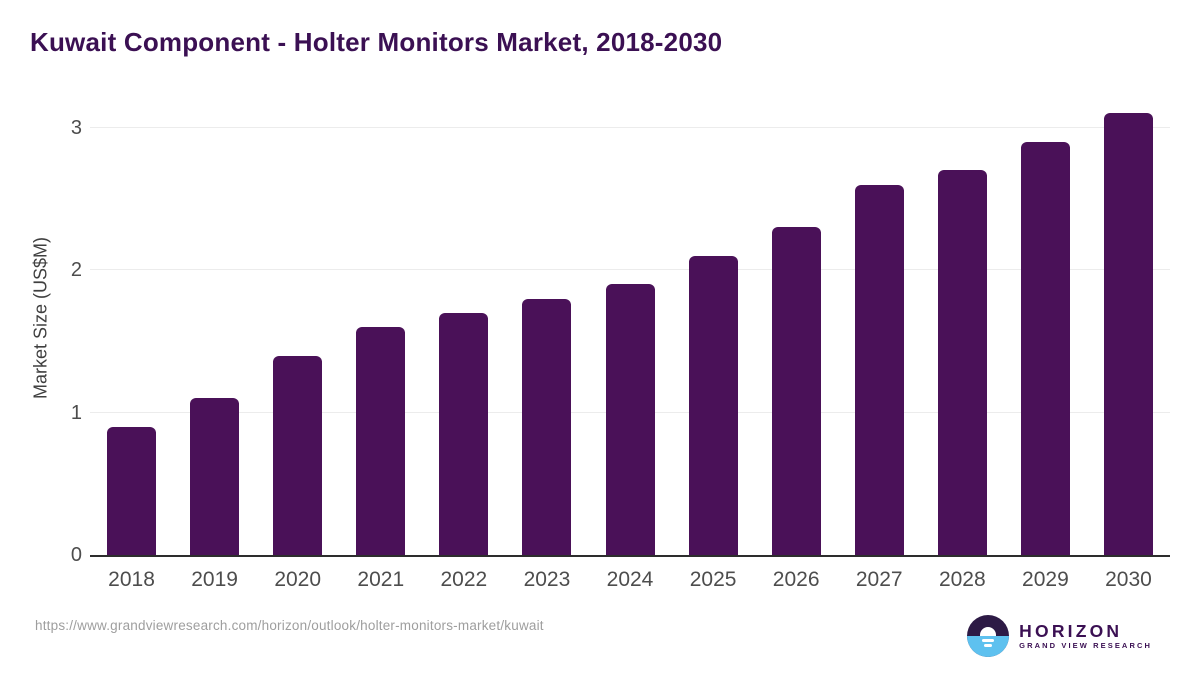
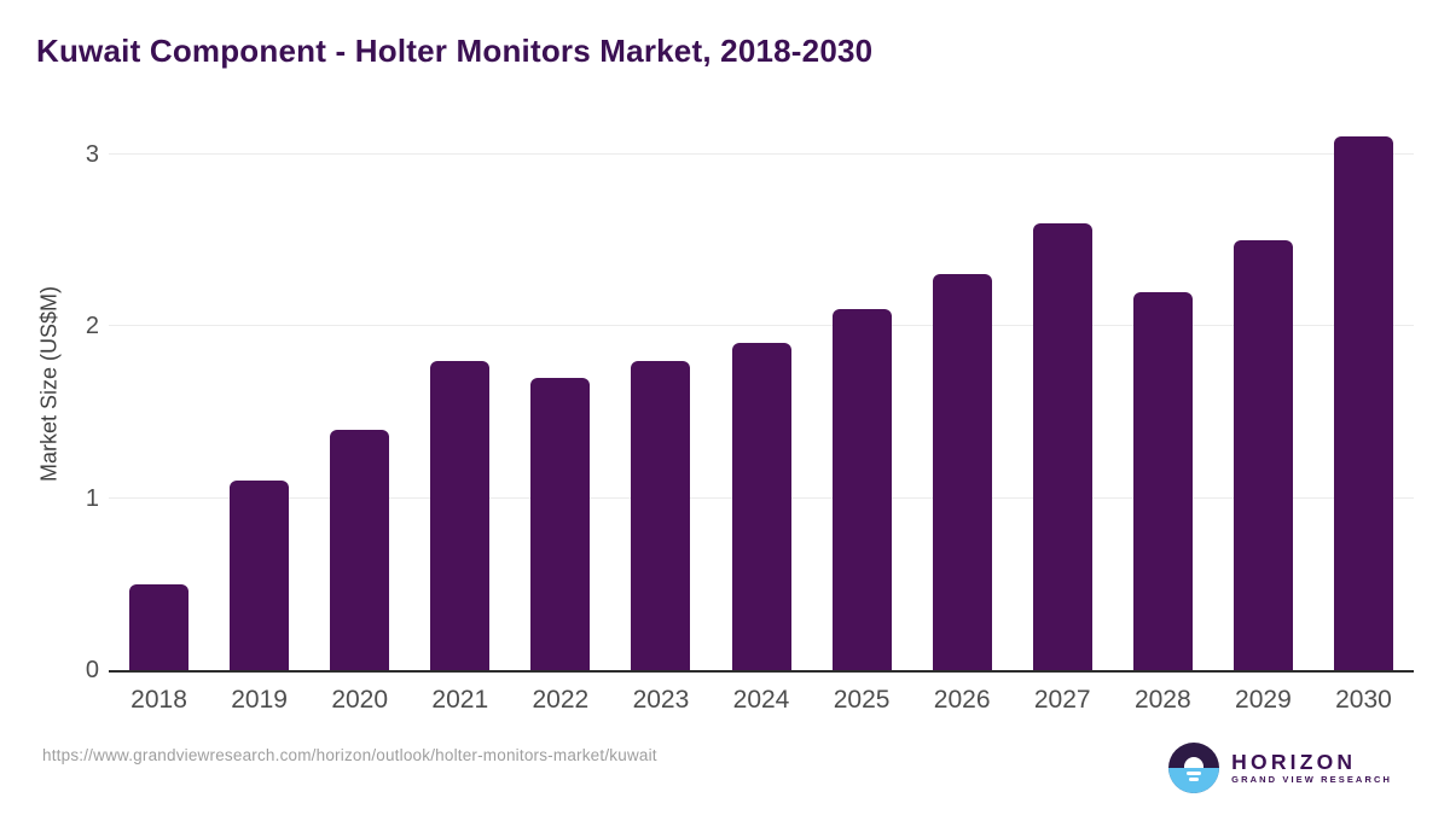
2018: 0.9 -> 0.5
2021: 1.6 -> 1.8
2028: 2.7 -> 2.2
2029: 2.9 -> 2.5
